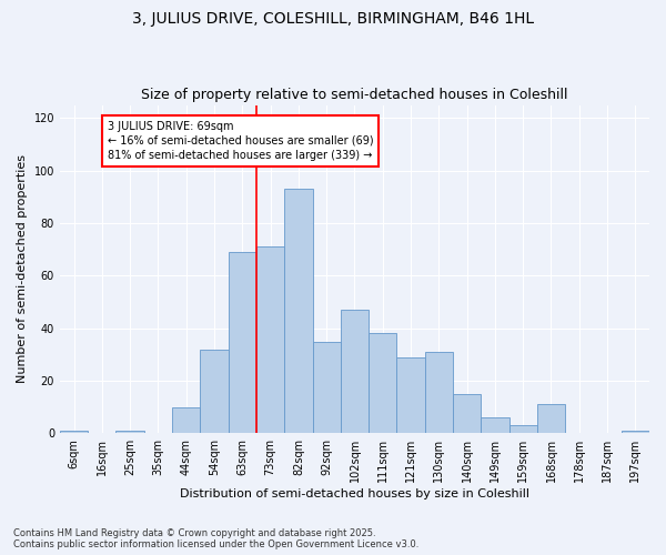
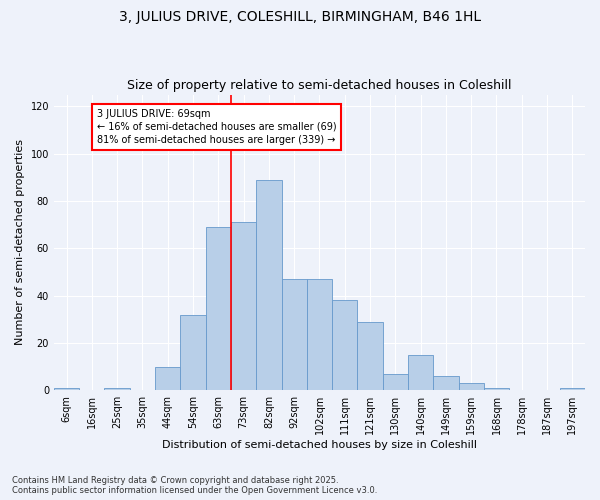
82sqm: 93 -> 89
92sqm: 35 -> 47
130sqm: 31 -> 7
168sqm: 11 -> 1
